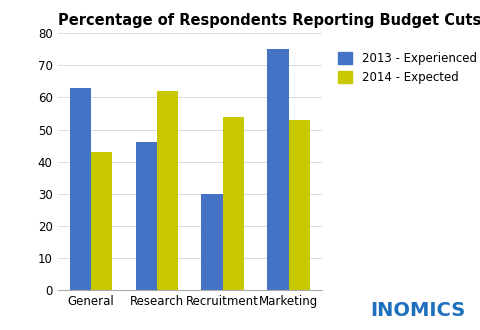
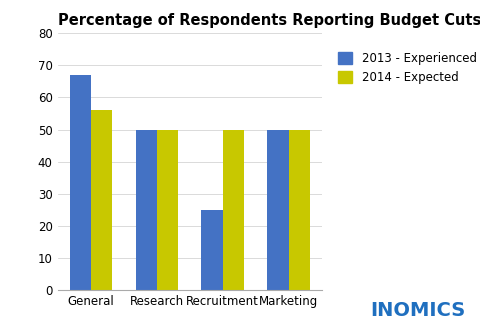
2013 - Experienced/General: 63 -> 67
2014 - Expected/General: 43 -> 56
2013 - Experienced/Research: 46 -> 50
2014 - Expected/Research: 62 -> 50
2013 - Experienced/Recruitment: 30 -> 25
2014 - Expected/Recruitment: 54 -> 50
2013 - Experienced/Marketing: 75 -> 50
2014 - Expected/Marketing: 53 -> 50
